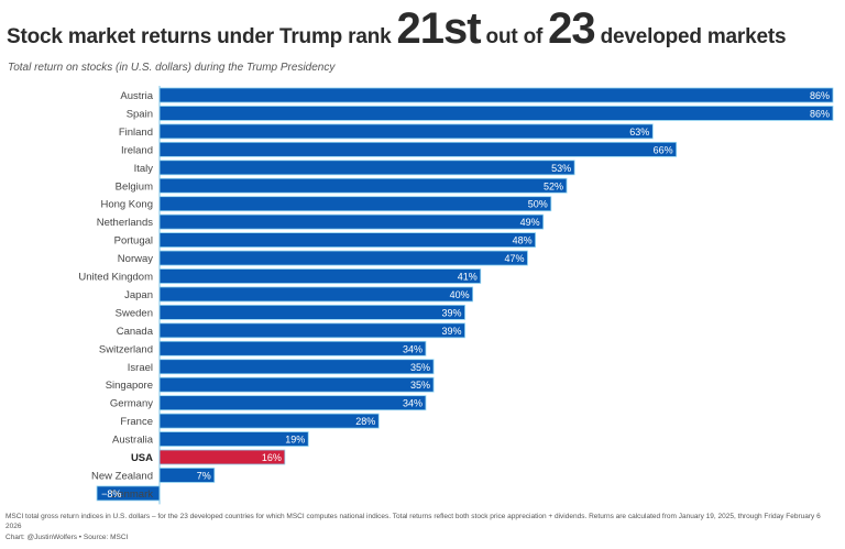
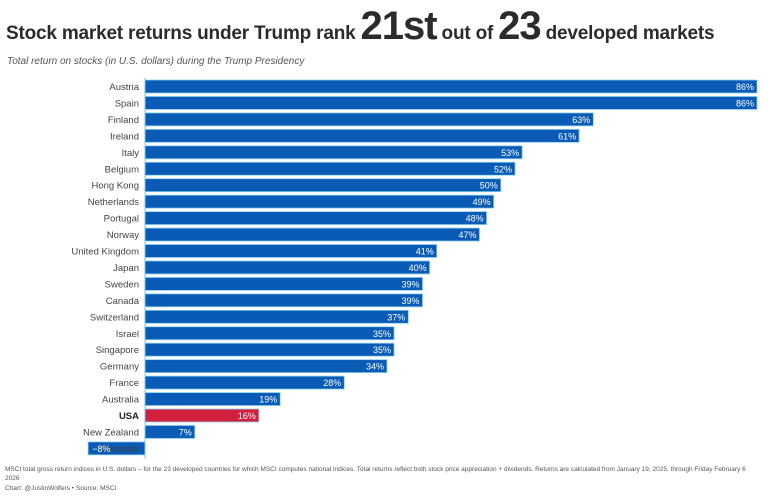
Ireland: 66% -> 61%
Switzerland: 34% -> 37%
